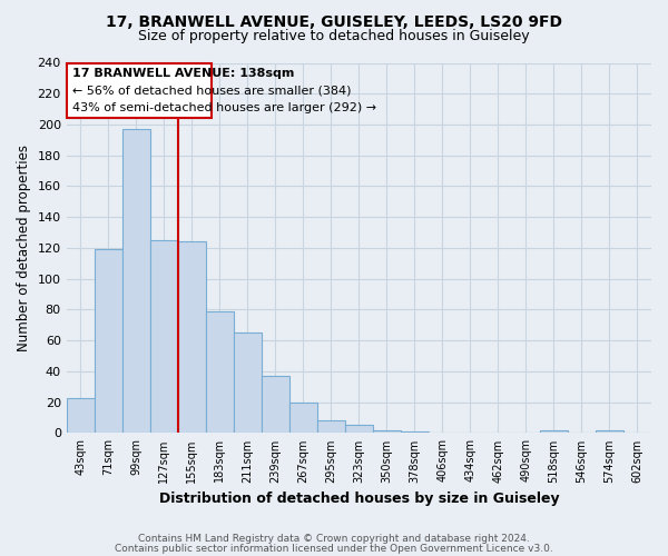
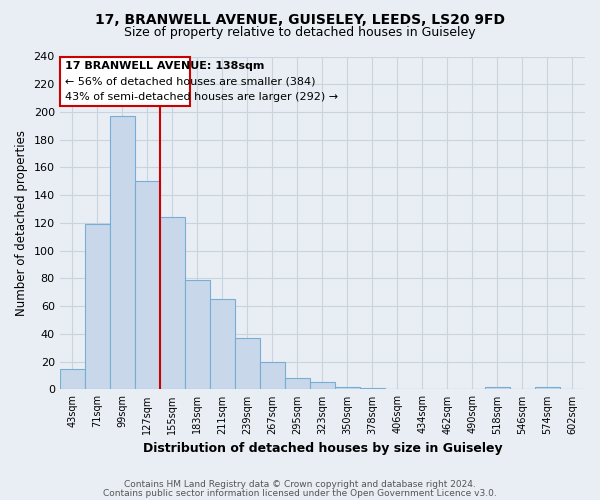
43sqm: 23 -> 15
127sqm: 125 -> 150
